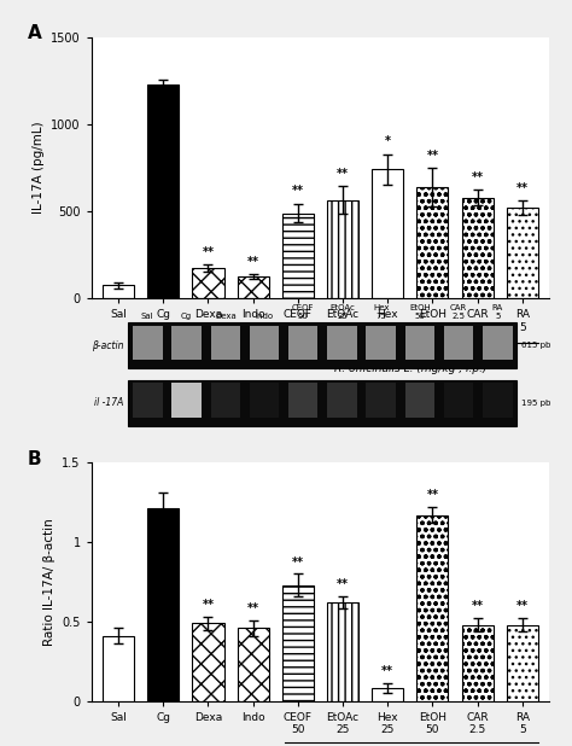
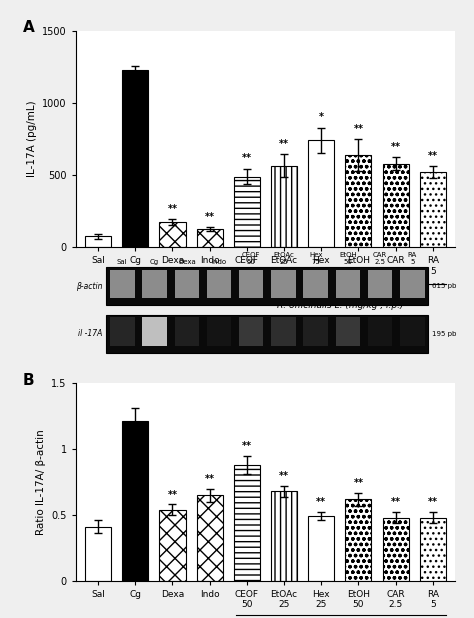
Dexa: 0.49 -> 0.54
Indo: 0.46 -> 0.65
CEOF 50: 0.73 -> 0.88
EtOAc 25: 0.62 -> 0.68
Hex 25: 0.08 -> 0.49
EtOH 50: 1.17 -> 0.62
